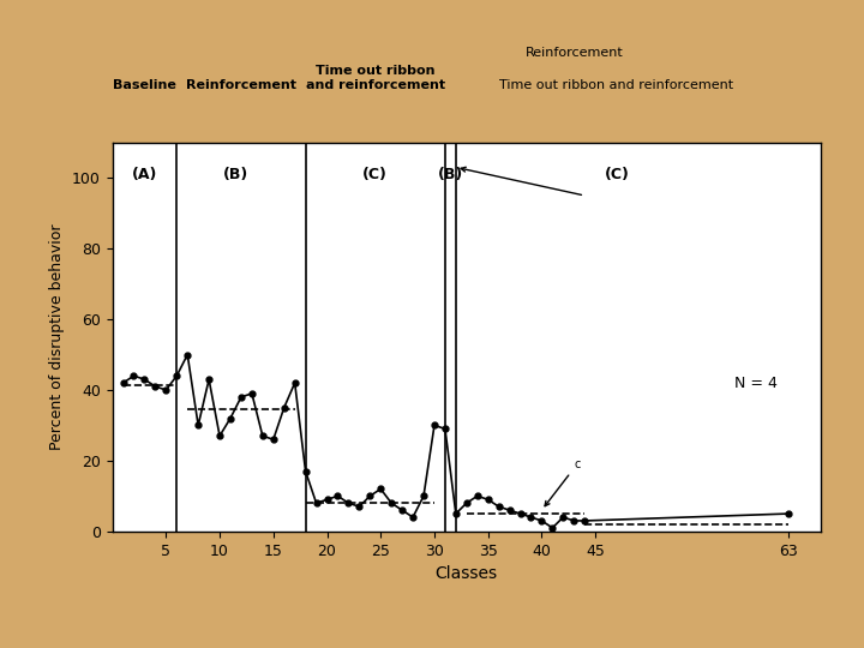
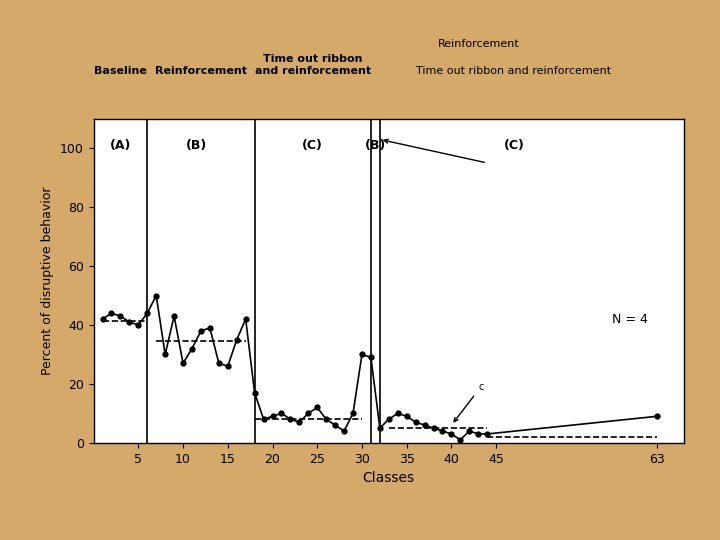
63: 5 -> 9
